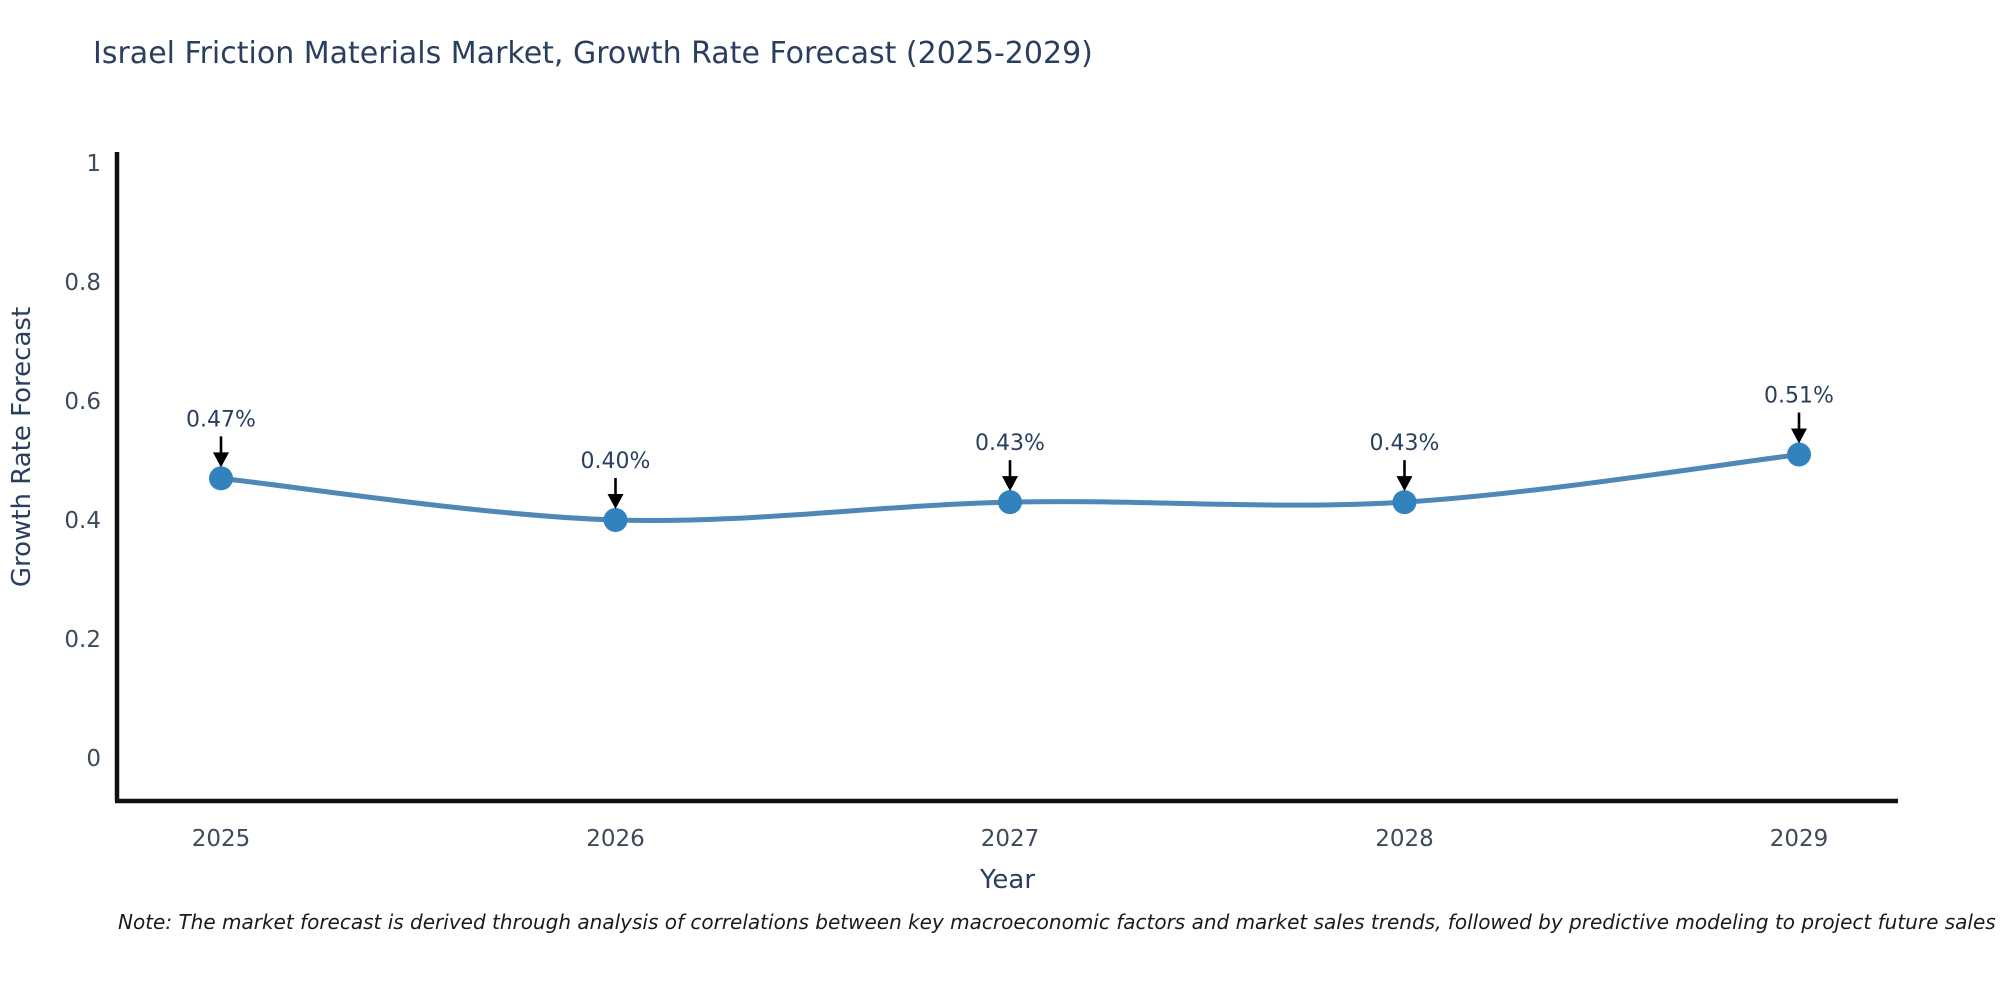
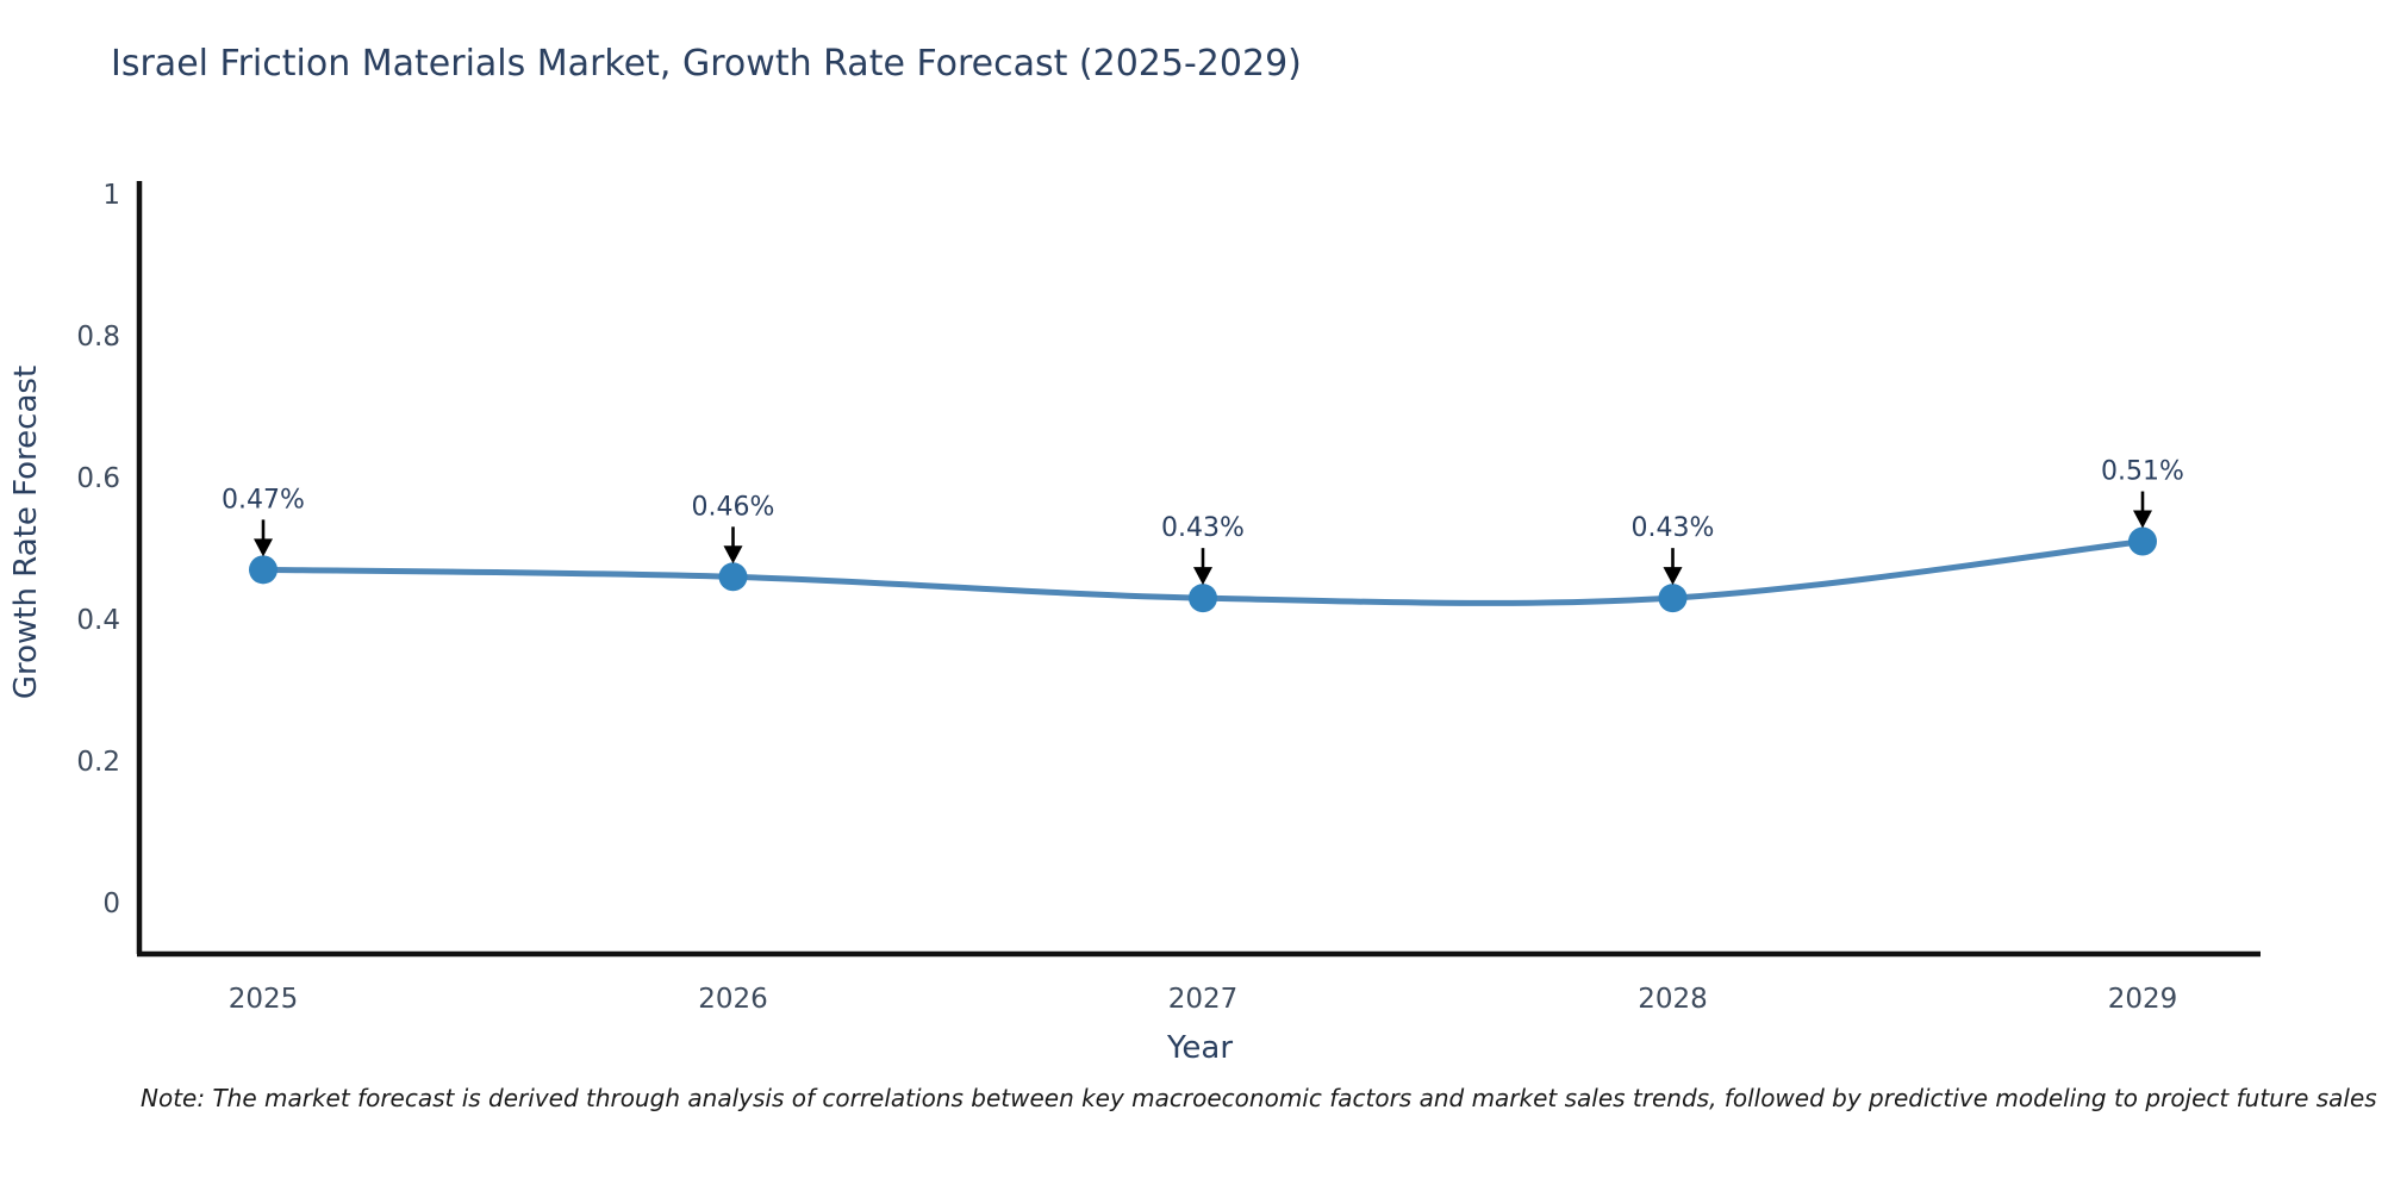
2026: 0.40% -> 0.46%
